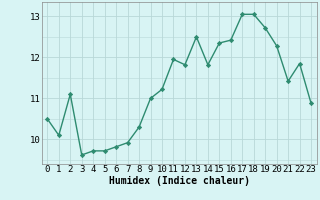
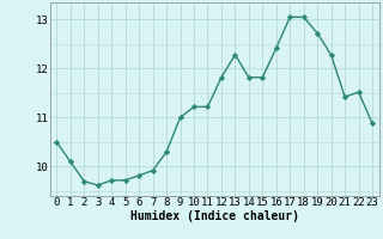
2: 11.10 -> 9.70
11: 11.95 -> 11.22
13: 12.50 -> 12.28
15: 12.35 -> 11.82
22: 11.85 -> 11.52
